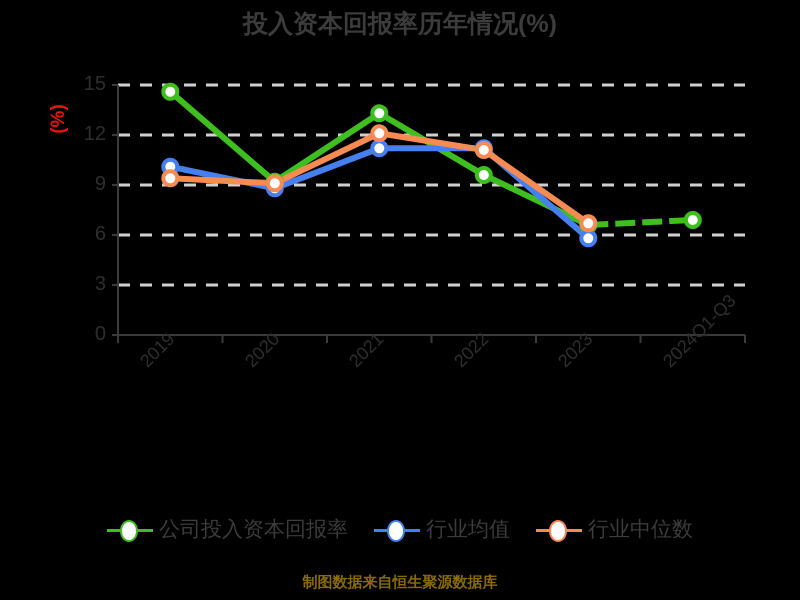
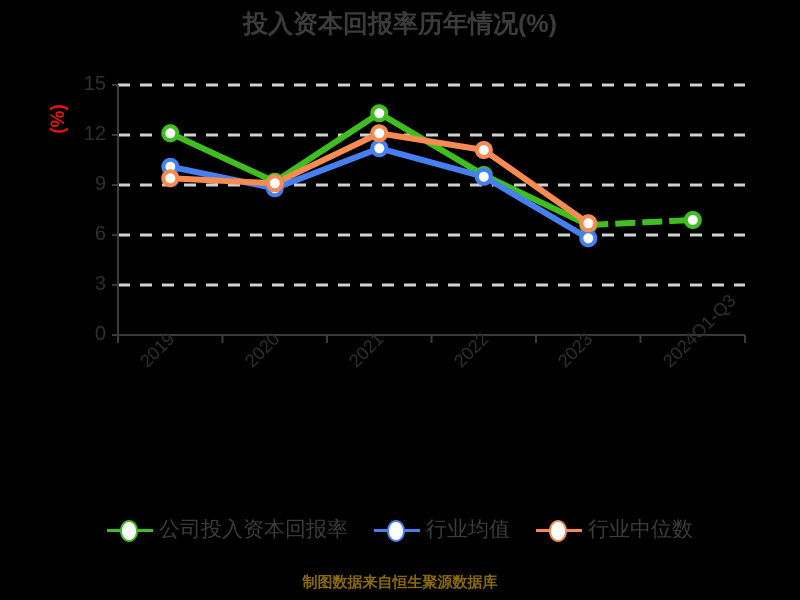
公司投入资本回报率/2019: 14.6 -> 12.1
行业均值/2022: 11.2 -> 9.5
